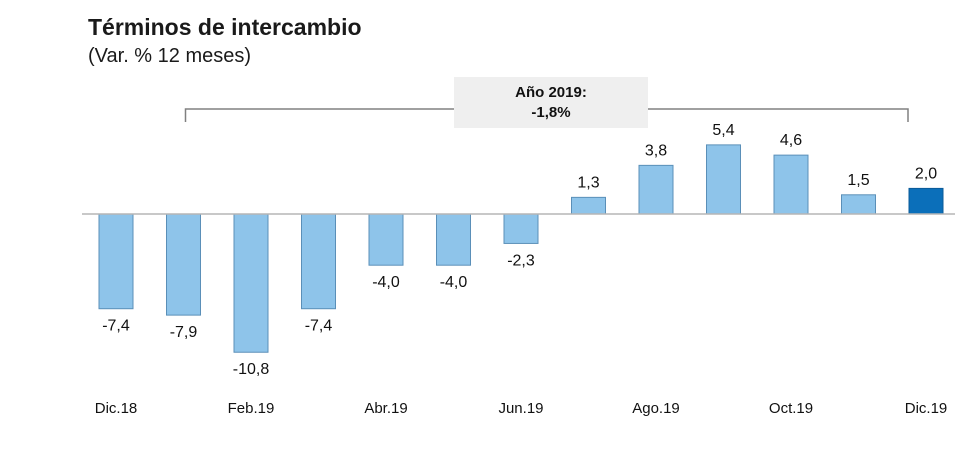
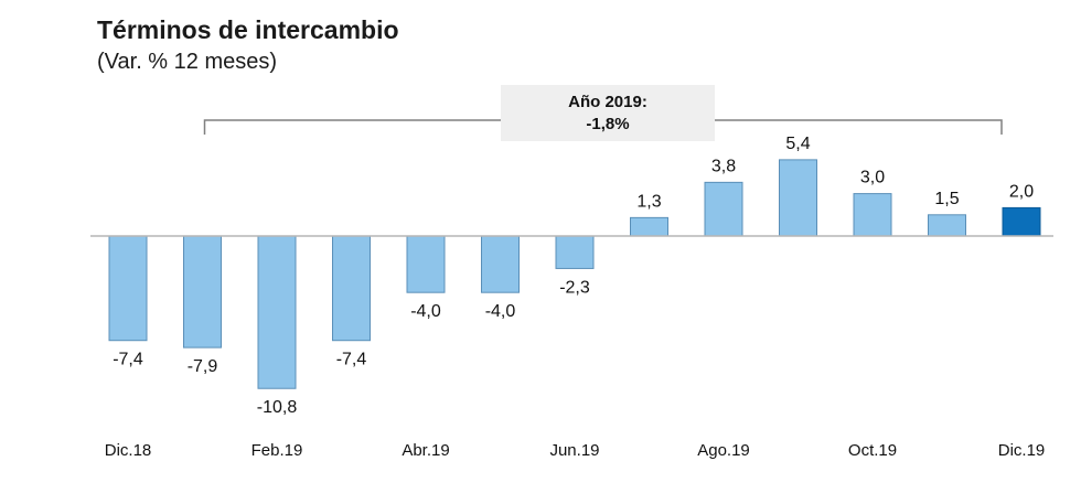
Oct.19: 4,6 -> 3,0
